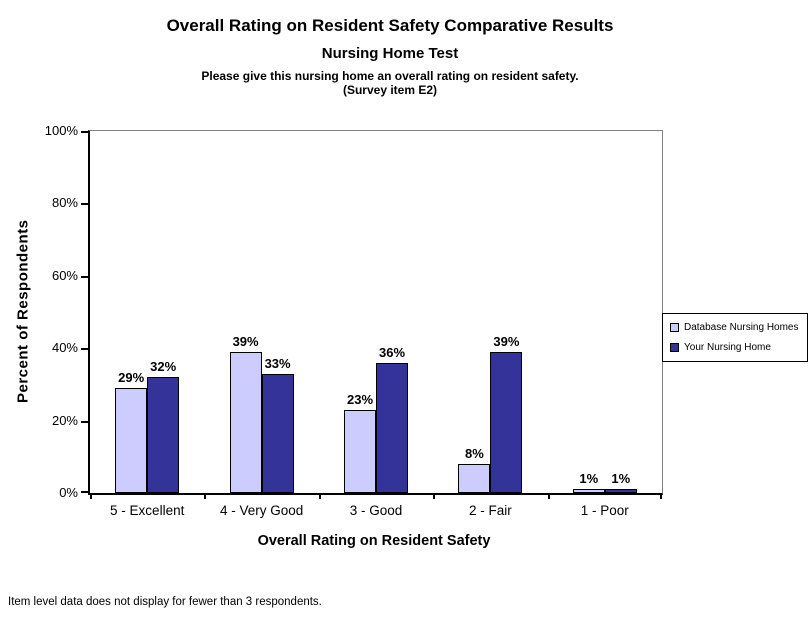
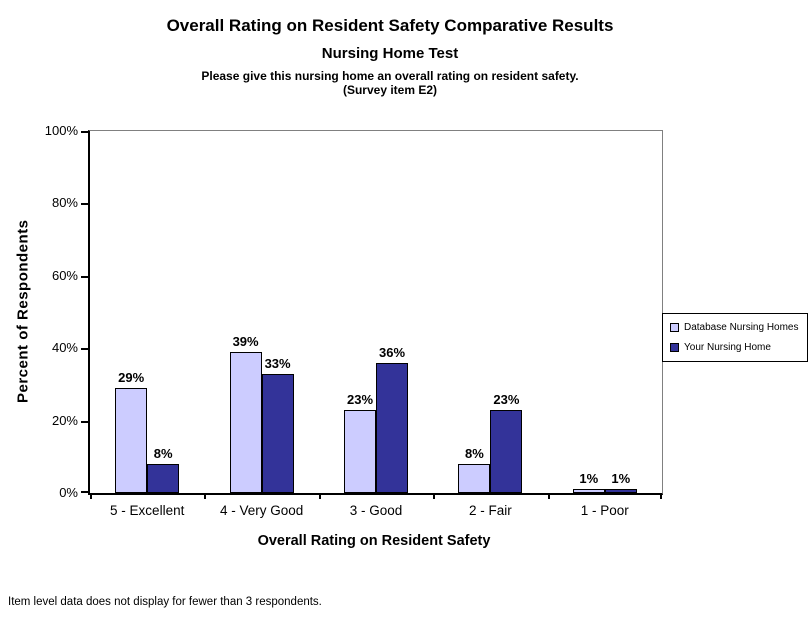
Your Nursing Home/5 - Excellent: 32% -> 8%
Your Nursing Home/2 - Fair: 39% -> 23%
